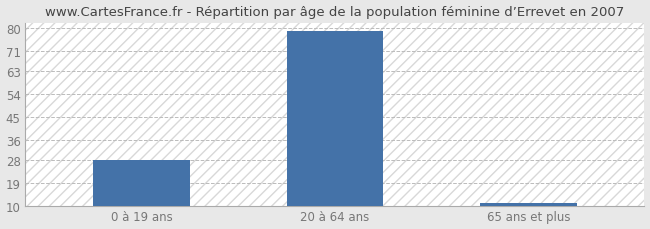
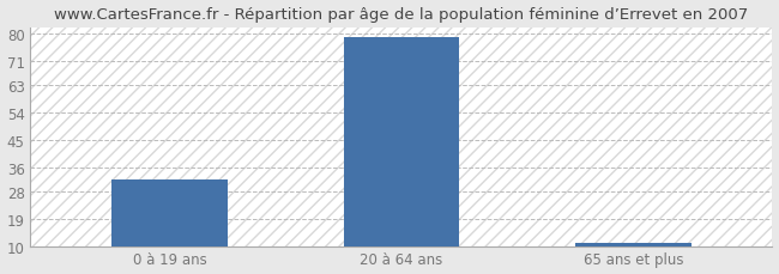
0 à 19 ans: 28 -> 32
